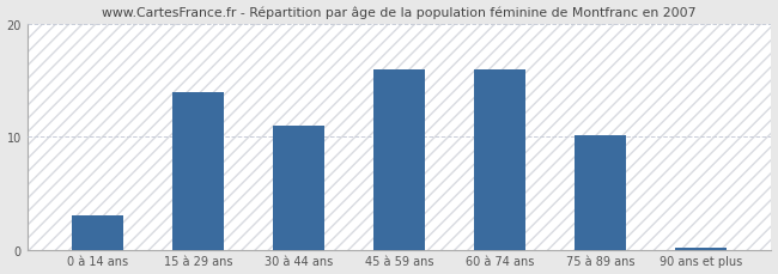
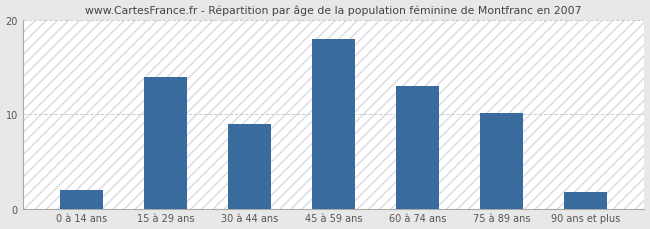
0 à 14 ans: 3.0 -> 2.0
30 à 44 ans: 11.0 -> 9.0
45 à 59 ans: 16.0 -> 18.0
60 à 74 ans: 16.0 -> 13.0
90 ans et plus: 0.2 -> 1.8
